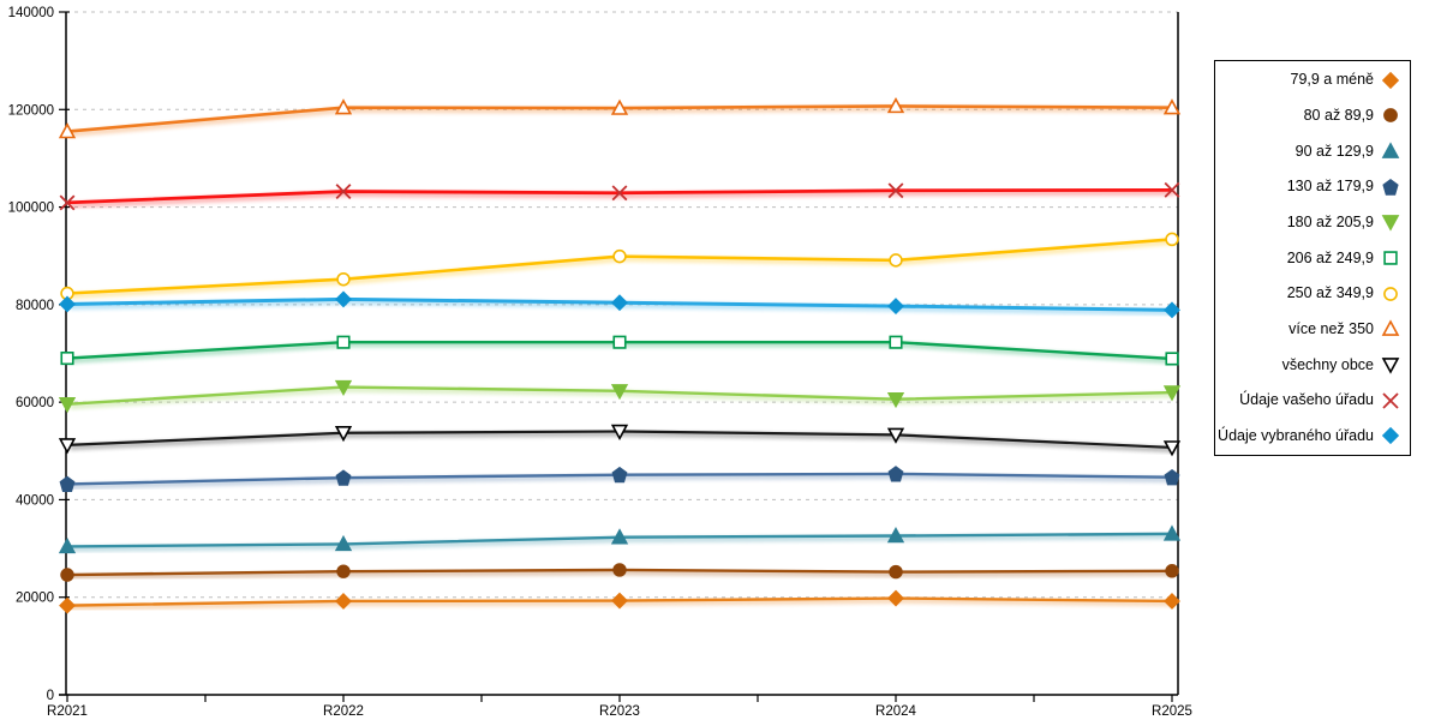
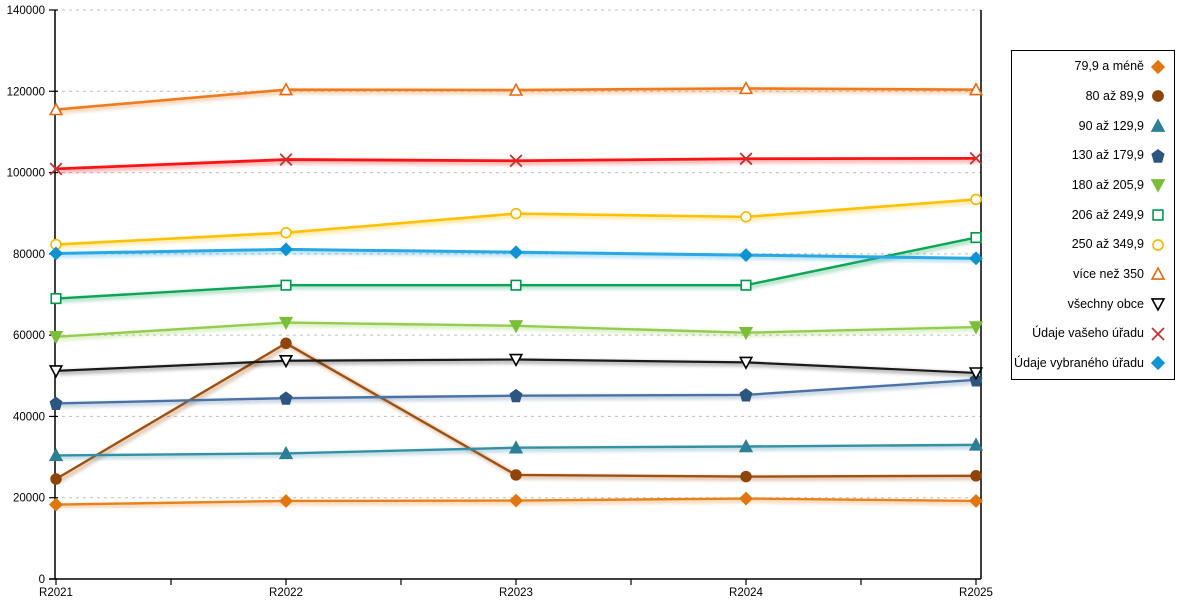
80 až 89,9/R2022: 25000 -> 58000
130 až 179,9/R2025: 45000 -> 49000
206 až 249,9/R2025: 69000 -> 84000
